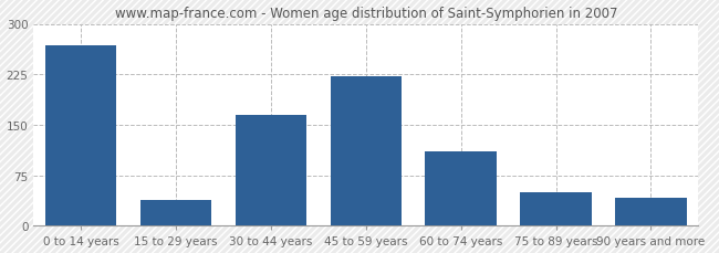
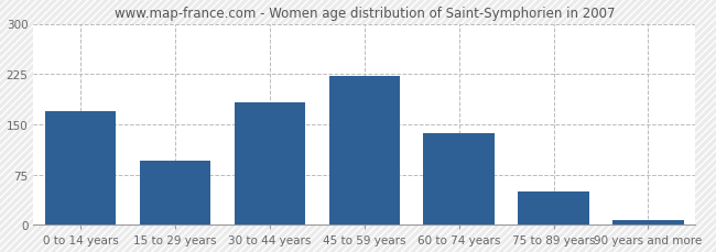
0 to 14 years: 268 -> 170
15 to 29 years: 38 -> 95
30 to 44 years: 164 -> 182
60 to 74 years: 110 -> 137
90 years and more: 42 -> 8
